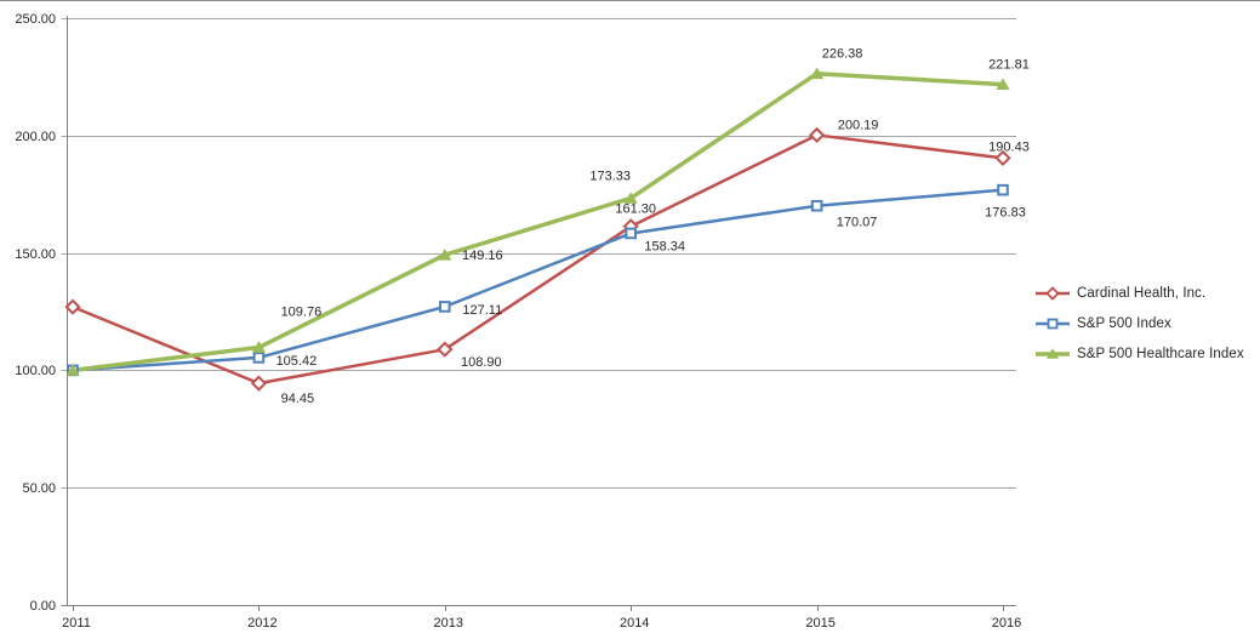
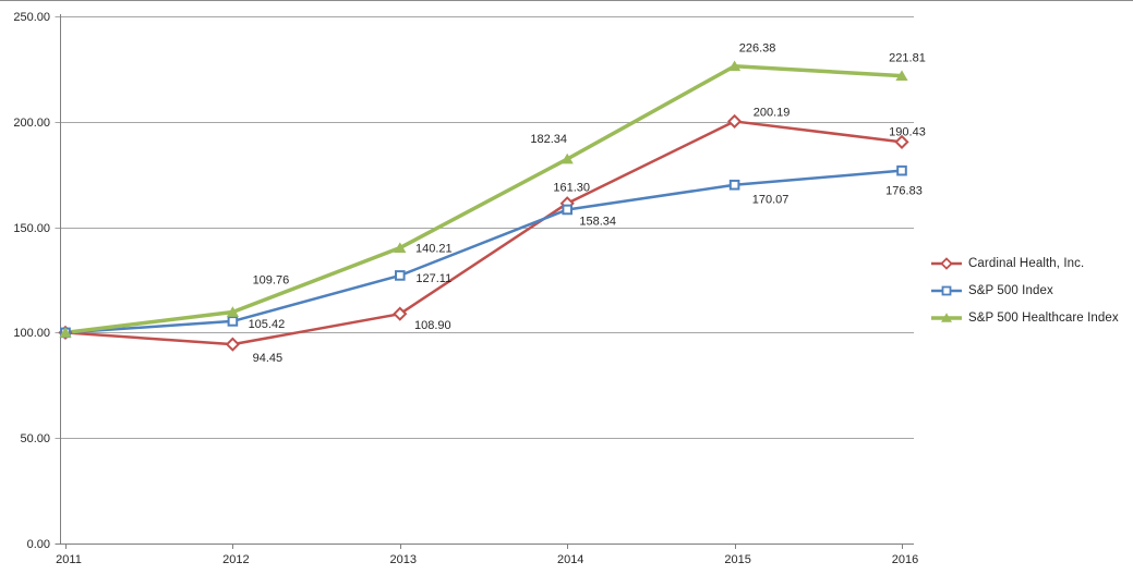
Cardinal Health, Inc./2011: 127 -> 100
S&P 500 Healthcare Index/2013: 149.16 -> 140.21
S&P 500 Healthcare Index/2014: 173.33 -> 182.34
